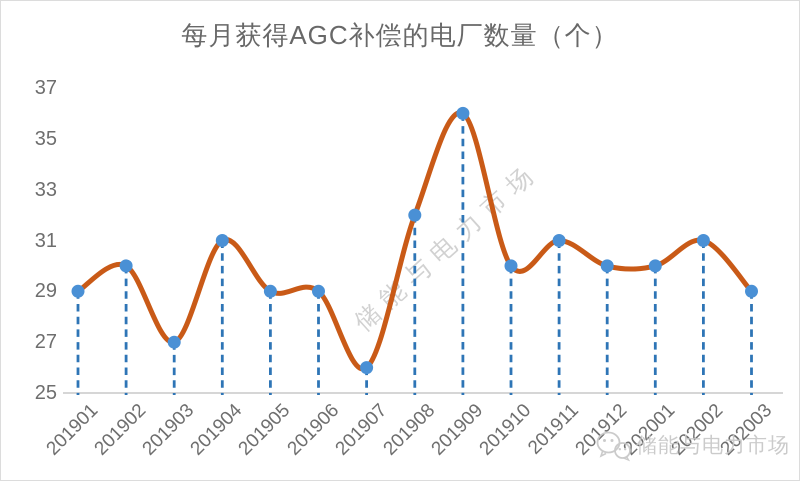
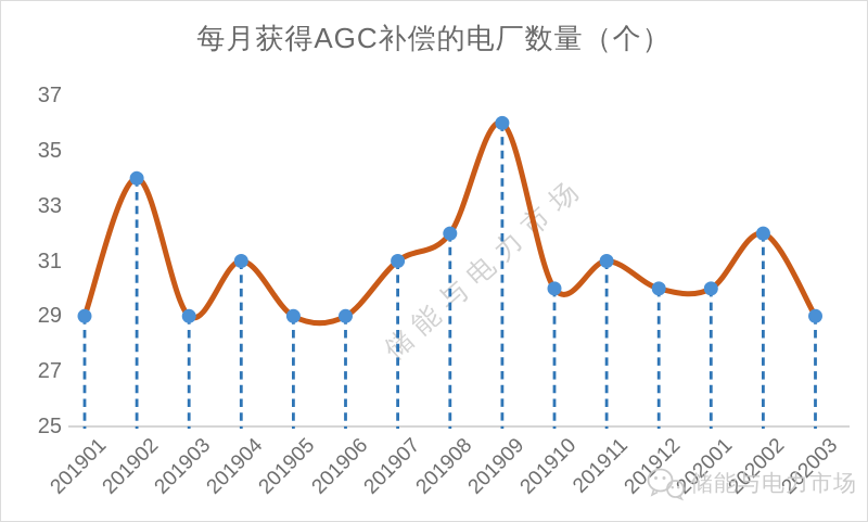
201902: 30 -> 34
201903: 27 -> 29
201907: 26 -> 31
202002: 31 -> 32
